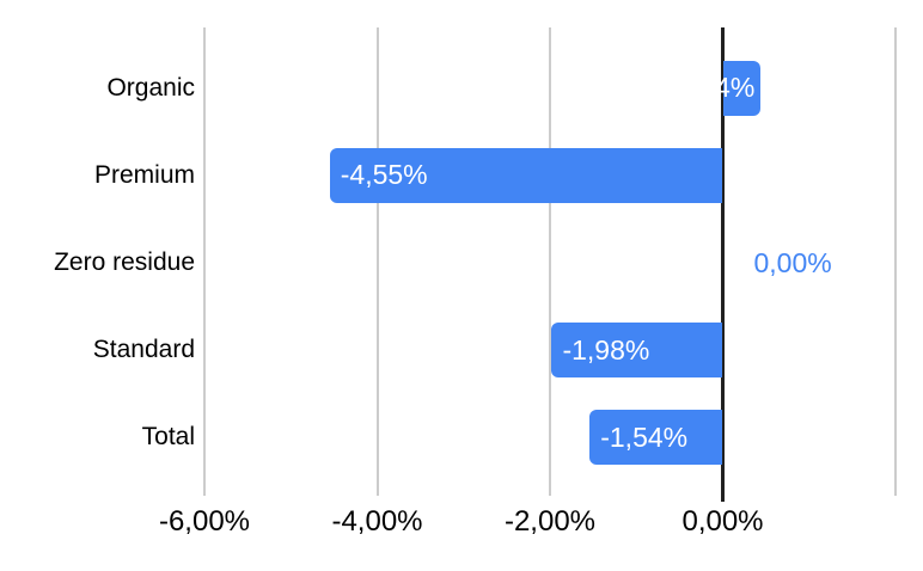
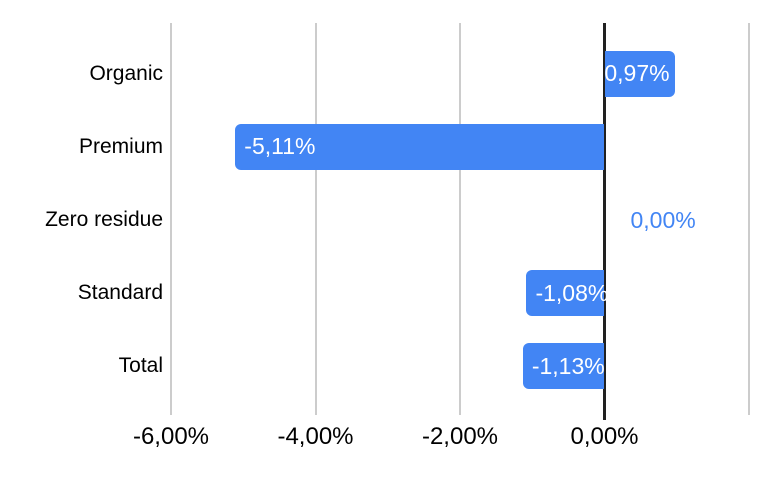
Organic: 0,44% -> 0,97%
Premium: -4,55% -> -5,11%
Standard: -1,98% -> -1,08%
Total: -1,54% -> -1,13%
